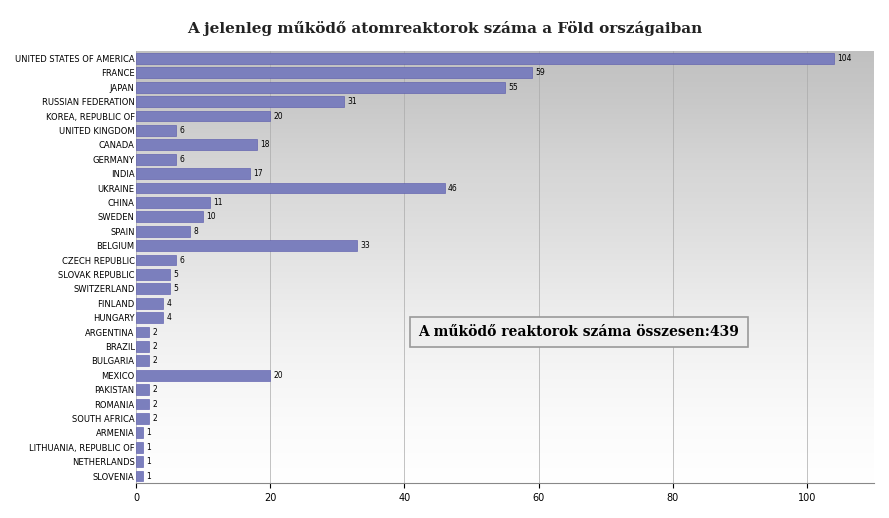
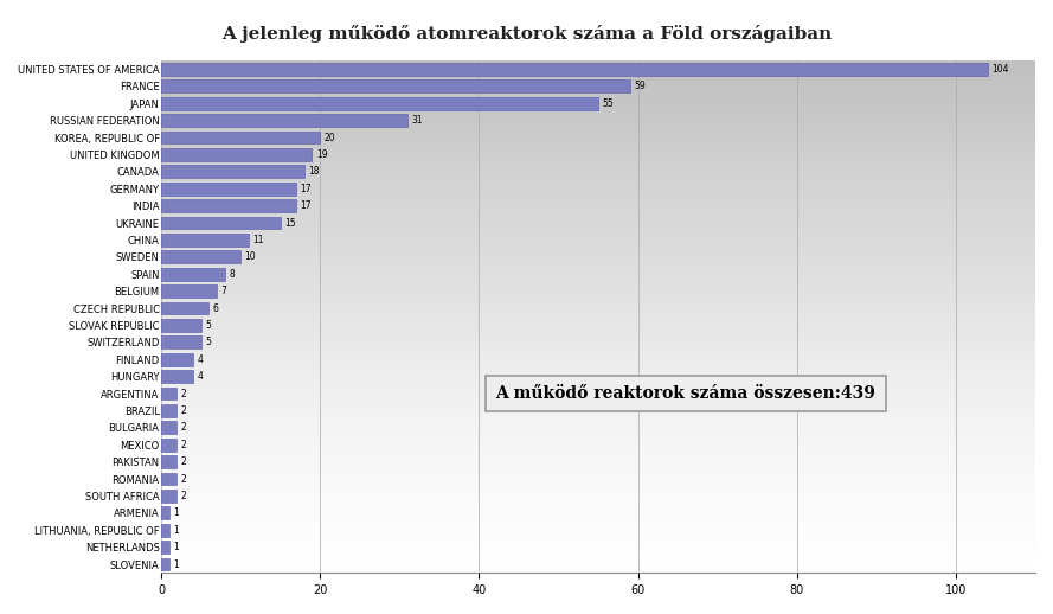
UNITED KINGDOM: 6 -> 19
GERMANY: 6 -> 17
UKRAINE: 46 -> 15
BELGIUM: 33 -> 7
MEXICO: 20 -> 2
